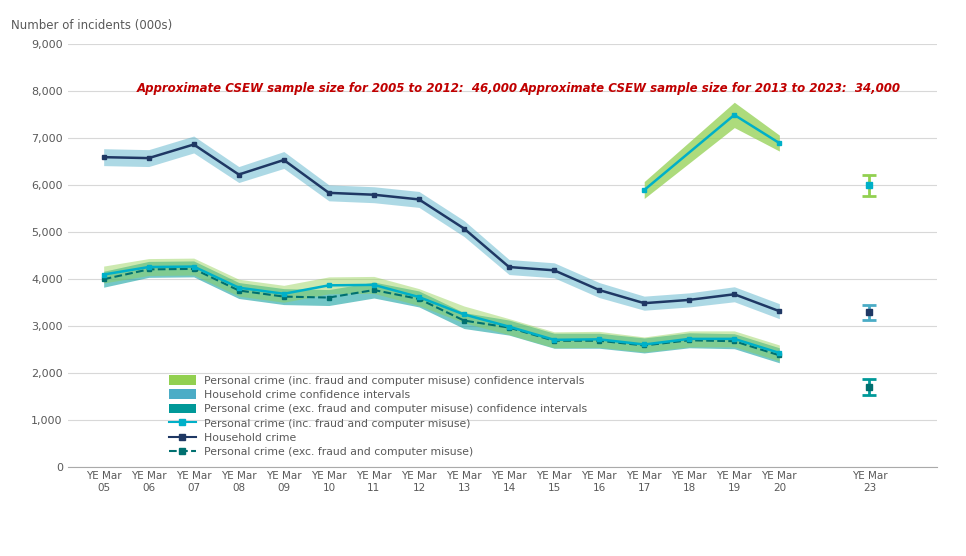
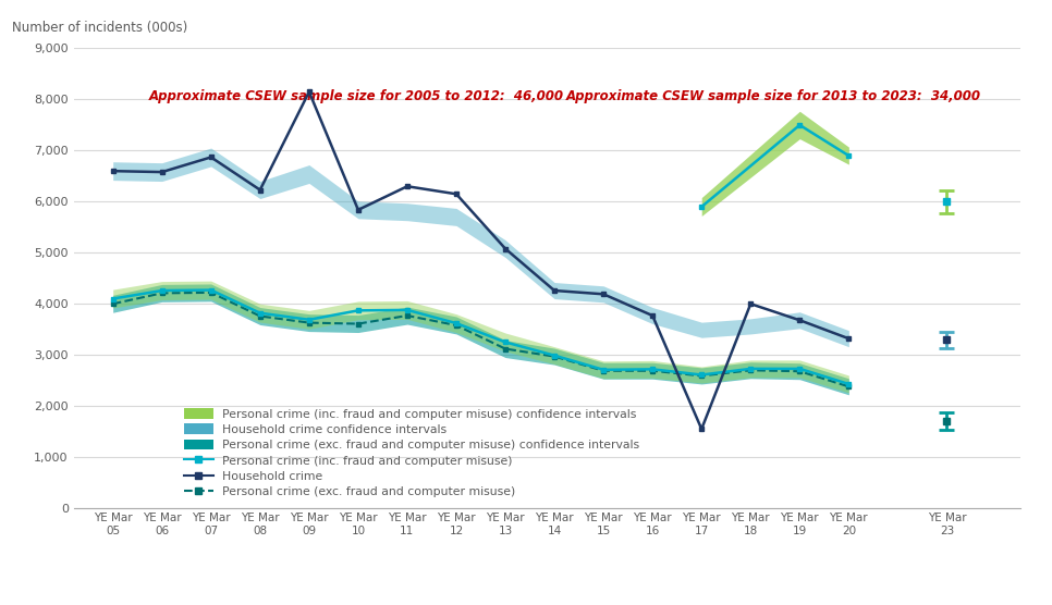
Household crime/YE Mar 09: 6,540 -> 8,150
Household crime/YE Mar 11: 5,800 -> 6,300
Household crime/YE Mar 12: 5,700 -> 6,150
Household crime/YE Mar 17: 3,490 -> 1,550
Household crime/YE Mar 18: 3,560 -> 4,000
